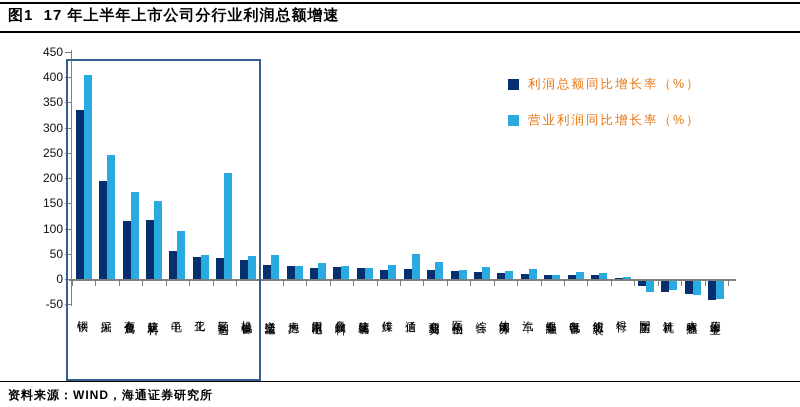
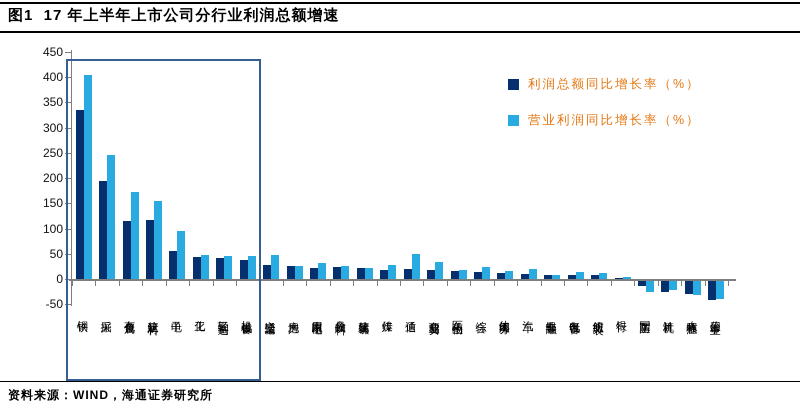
营业利润同比增长率（%）/轻工制造: 210 -> 40
